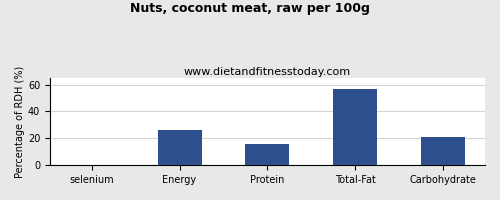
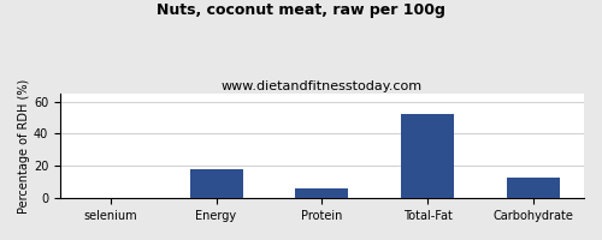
Energy: 26 -> 18
Protein: 16 -> 6
Total-Fat: 57 -> 52
Carbohydrate: 21 -> 12
